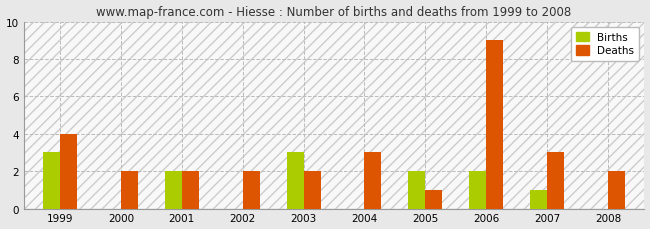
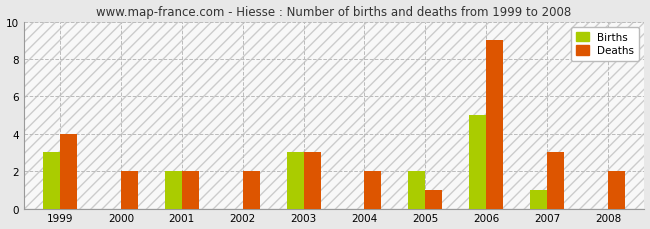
Deaths/2003: 2 -> 3
Deaths/2004: 3 -> 2
Births/2006: 2 -> 5
